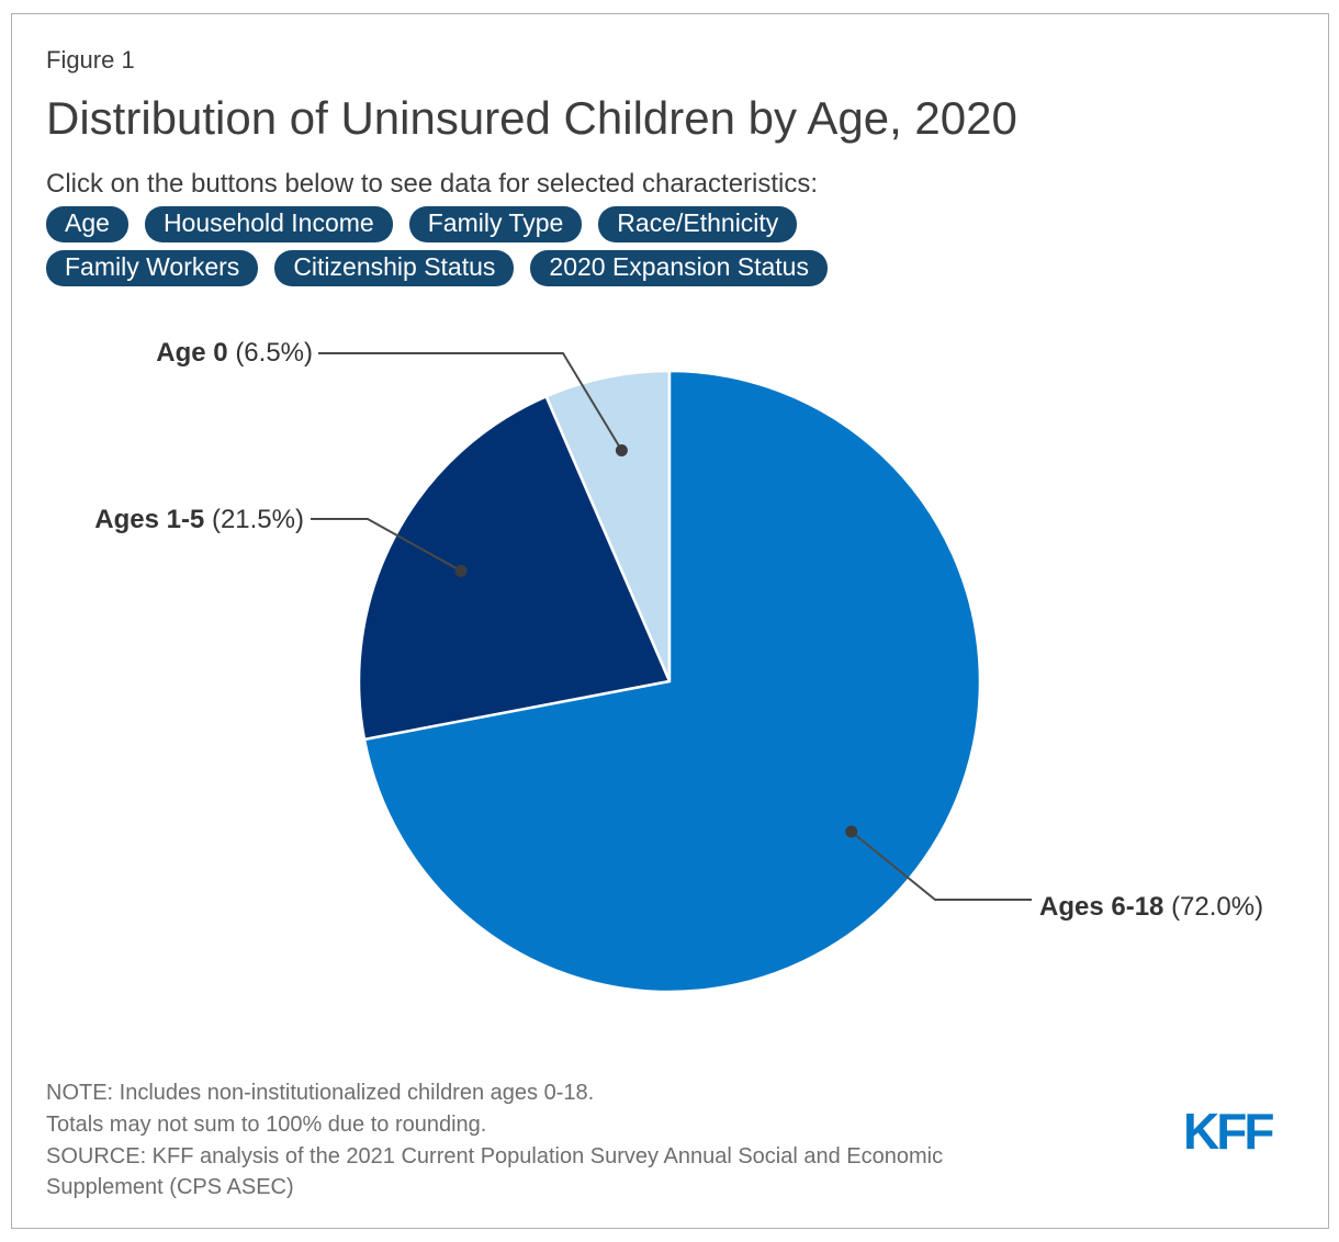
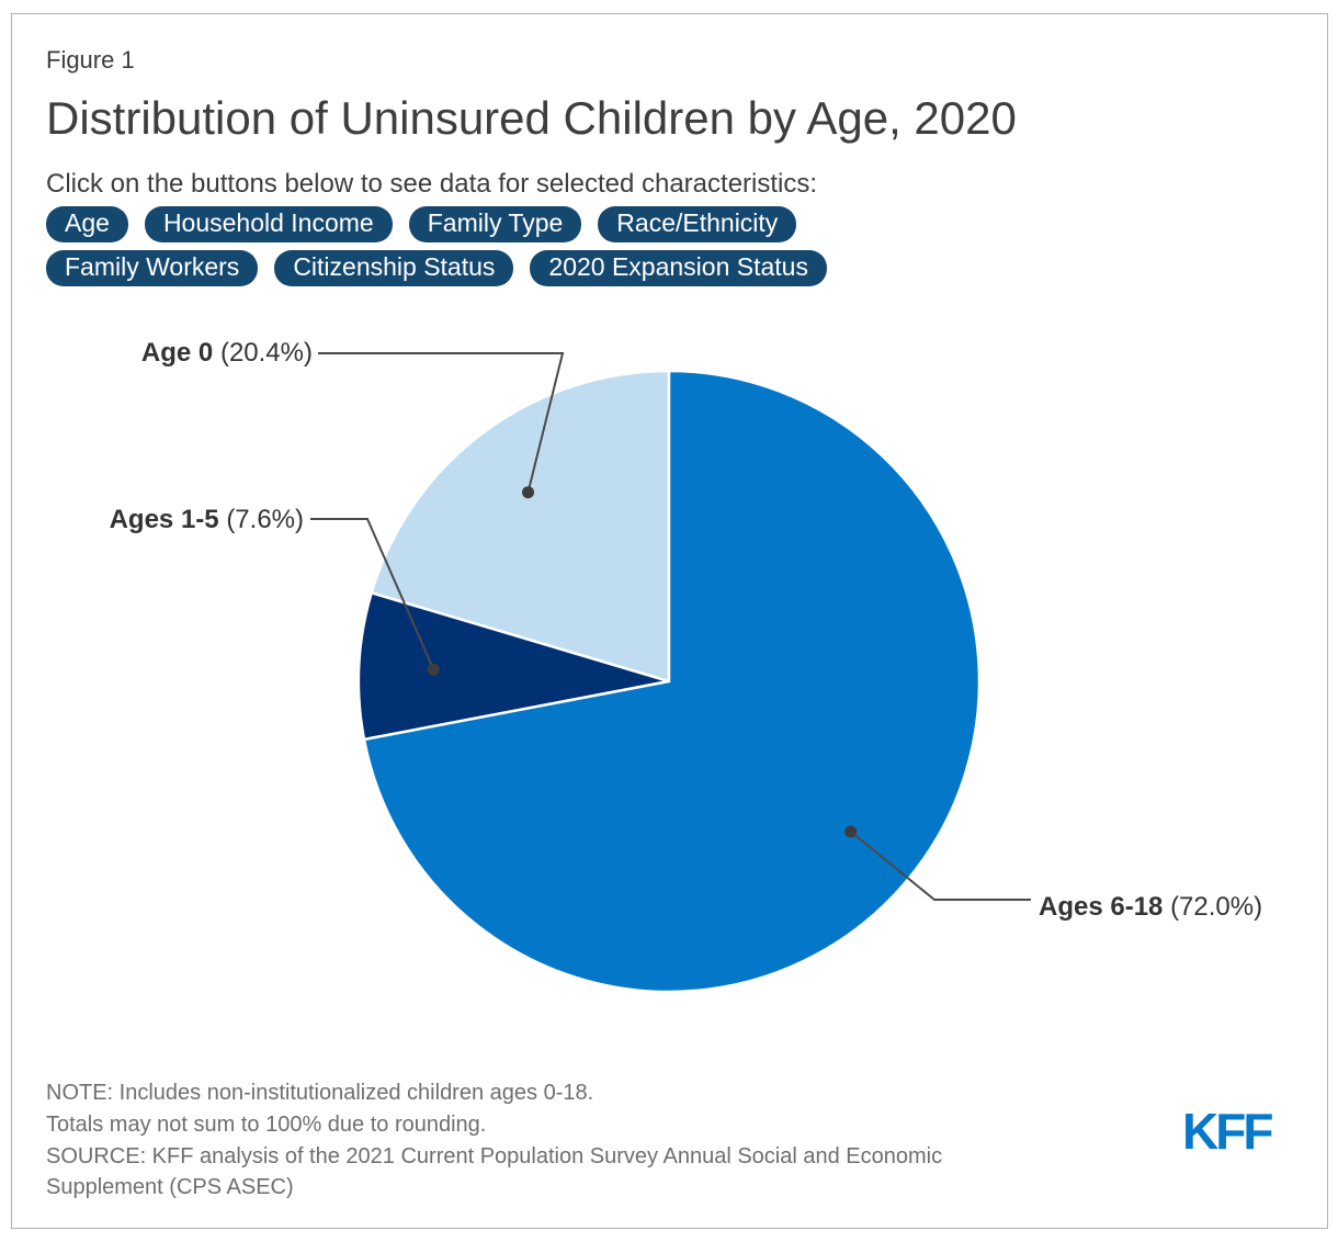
Age 0: 6.5% -> 20.4%
Ages 1-5: 21.5% -> 7.6%
